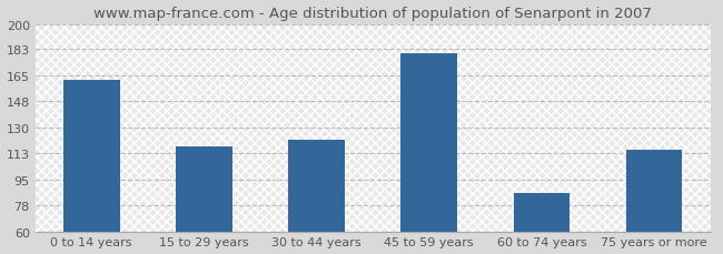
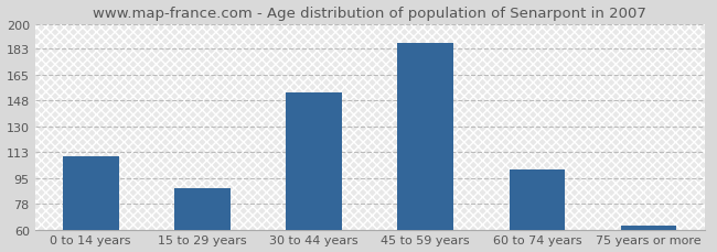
0 to 14 years: 162 -> 110
15 to 29 years: 117 -> 88
30 to 44 years: 122 -> 153
45 to 59 years: 180 -> 187
60 to 74 years: 86 -> 101
75 years or more: 115 -> 63
